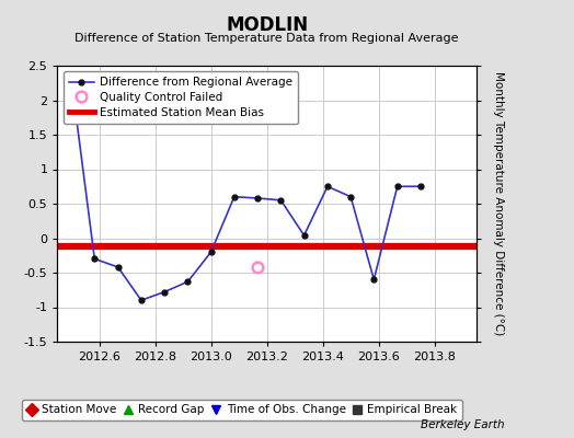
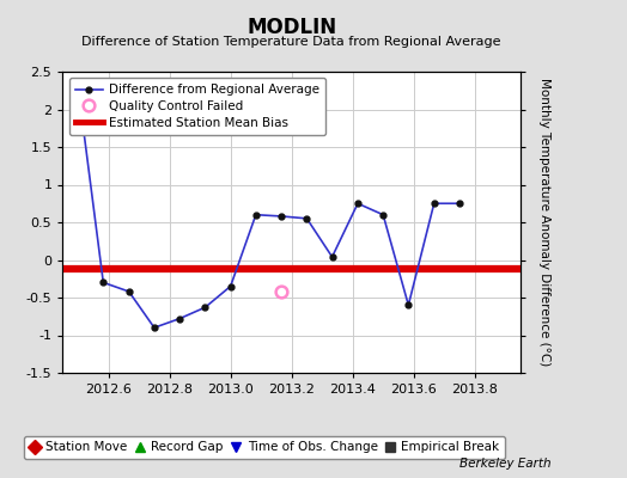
2013.0: -0.20 -> -0.35
